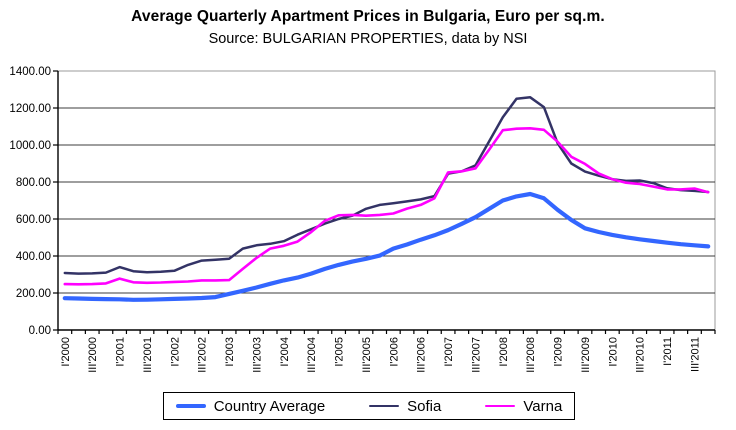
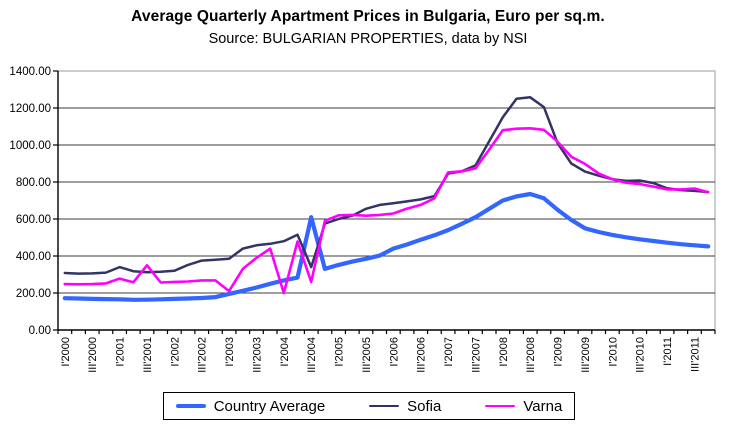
Varna/III'2001: 260 -> 350
Varna/I'2003: 270 -> 210
Varna/I'2004: 460 -> 200
Country Average/III'2004: 300 -> 610
Sofia/III'2004: 540 -> 340
Varna/III'2004: 530 -> 260
